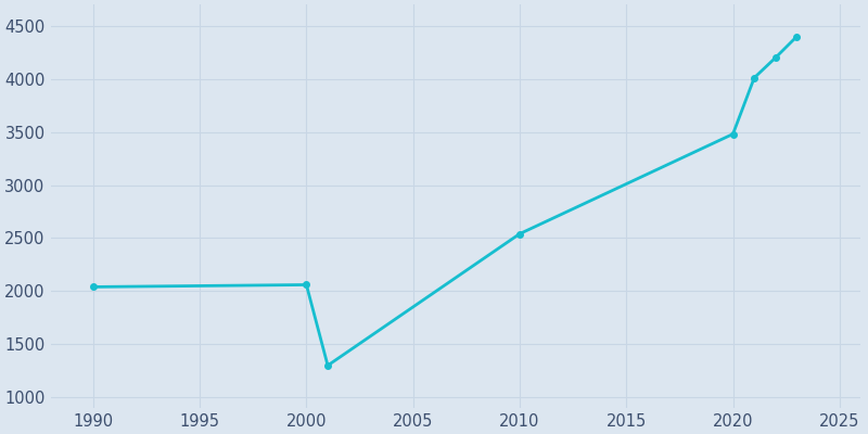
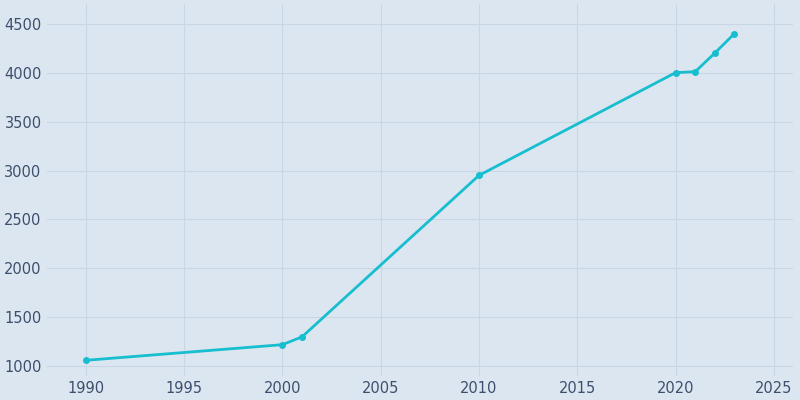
1990: 2040 -> 1060
2000: 2060 -> 1220
2010: 2540 -> 2950
2020: 3480 -> 4000
